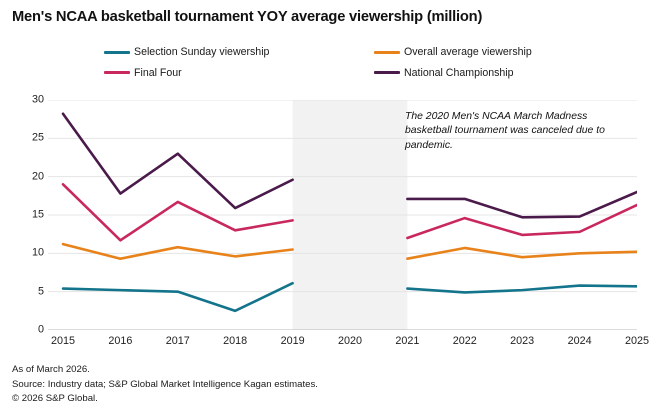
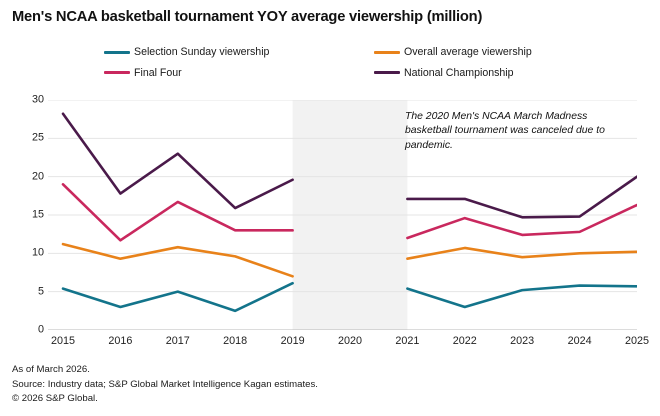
Selection Sunday viewership/2016: 5 -> 3
Overall average viewership/2019: 10 -> 7
Final Four/2019: 14 -> 13
Selection Sunday viewership/2022: 5 -> 3
National Championship/2025: 18 -> 20
